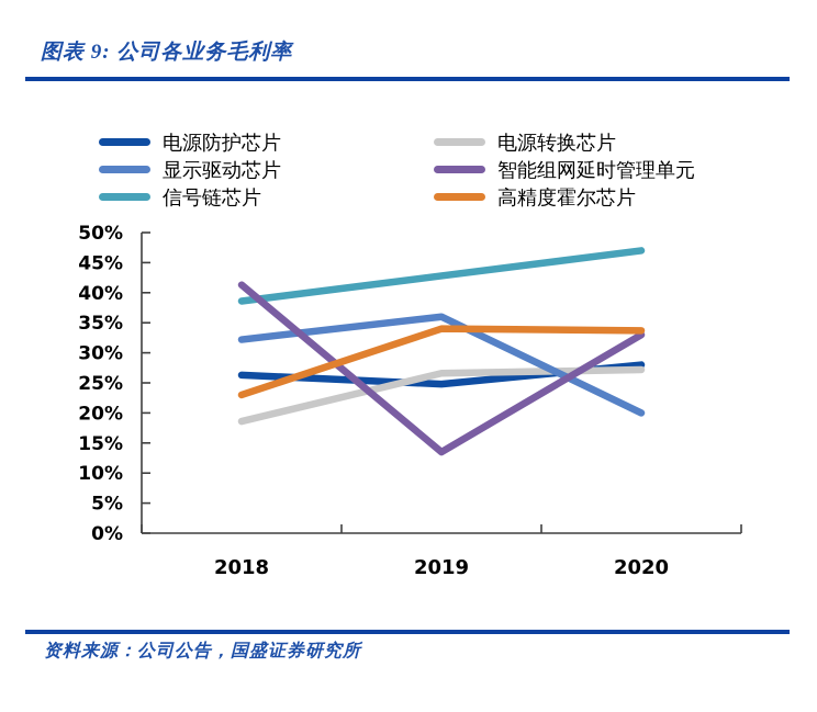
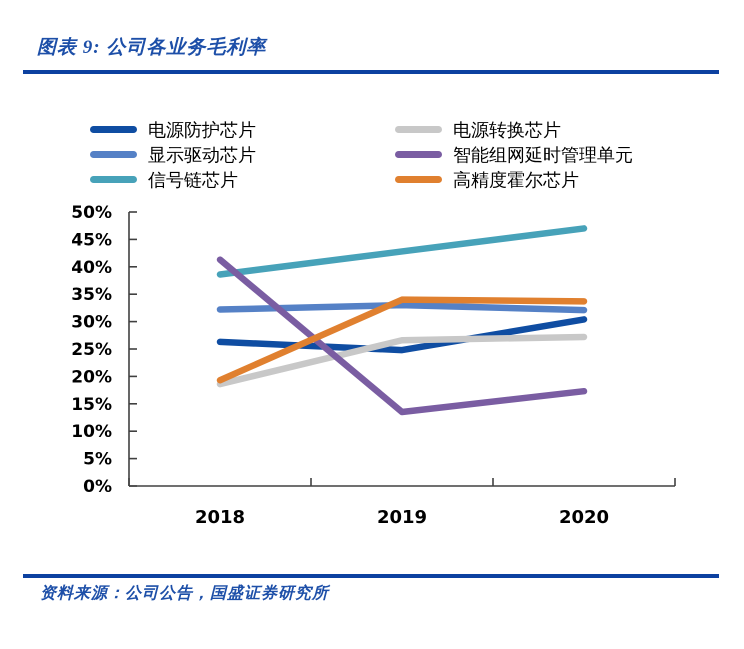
高精度霍尔芯片/2018: 23% -> 19%
显示驱动芯片/2019: 36% -> 33%
电源防护芯片/2020: 28% -> 30%
显示驱动芯片/2020: 20% -> 32%
智能组网延时管理单元/2020: 33% -> 17%
